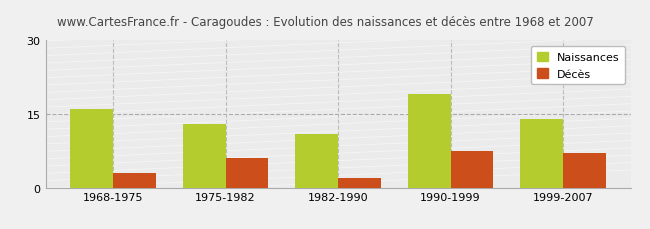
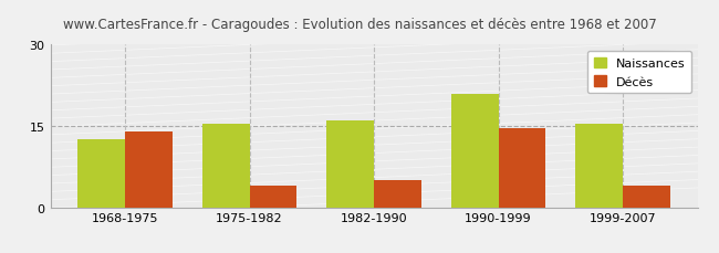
Naissances/1968-1975: 16.0 -> 12.5
Décès/1968-1975: 3.0 -> 14.0
Naissances/1975-1982: 13.0 -> 15.5
Décès/1975-1982: 6.0 -> 4.0
Naissances/1982-1990: 11.0 -> 16.0
Décès/1982-1990: 2.0 -> 5.0
Naissances/1990-1999: 19.0 -> 21.0
Décès/1990-1999: 7.5 -> 14.5
Naissances/1999-2007: 14.0 -> 15.5
Décès/1999-2007: 7.0 -> 4.0
